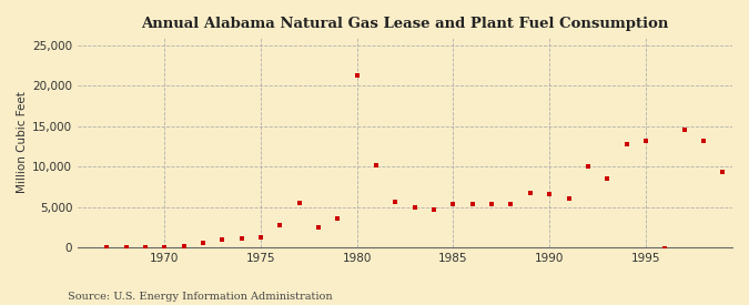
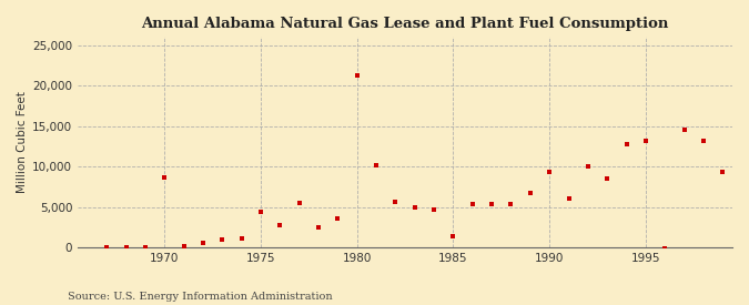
1970: 100 -> 8,600
1975: 1,200 -> 4,400
1985: 5,300 -> 1,400
1990: 6,600 -> 9,400
